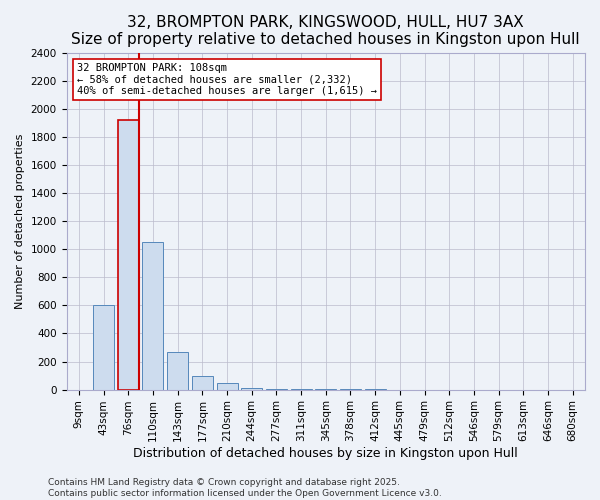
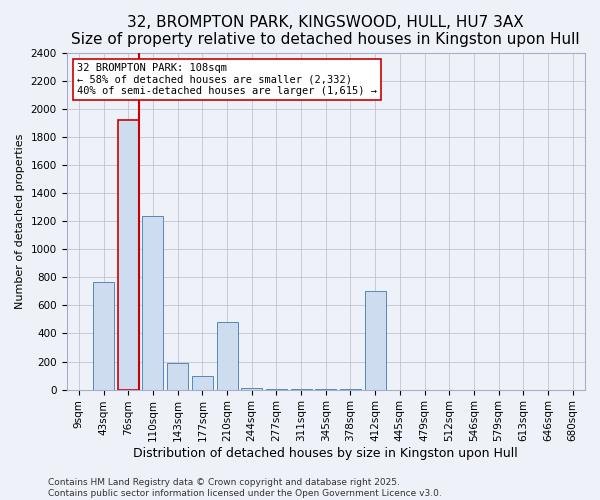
43sqm: 600 -> 770
110sqm: 1050 -> 1240
143sqm: 270 -> 190
210sqm: 40 -> 480
412sqm: 0 -> 700
